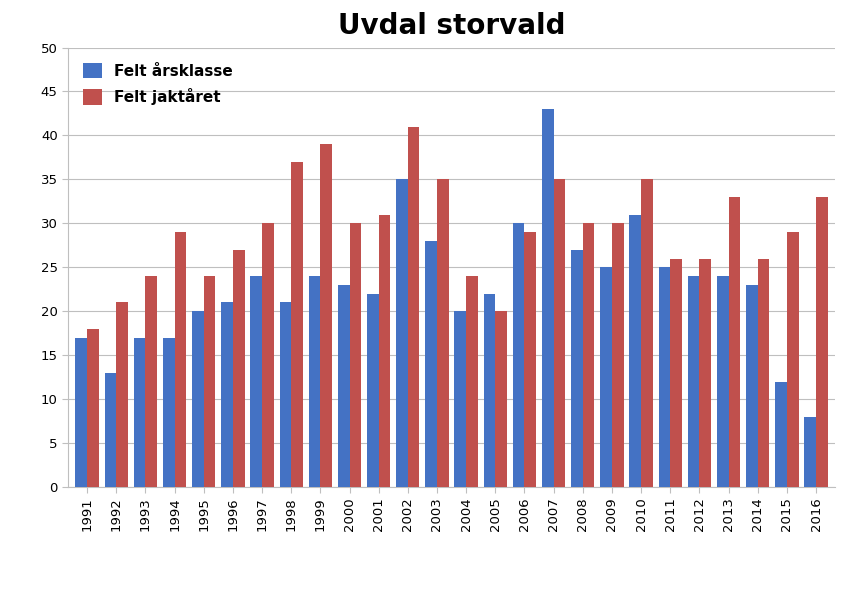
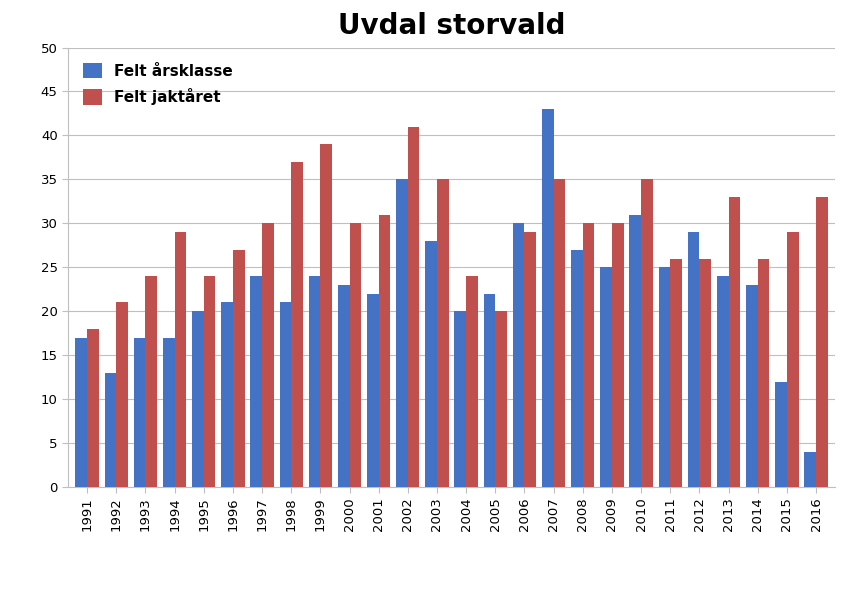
Felt årsklasse/2012: 24 -> 29
Felt årsklasse/2016: 8 -> 4
